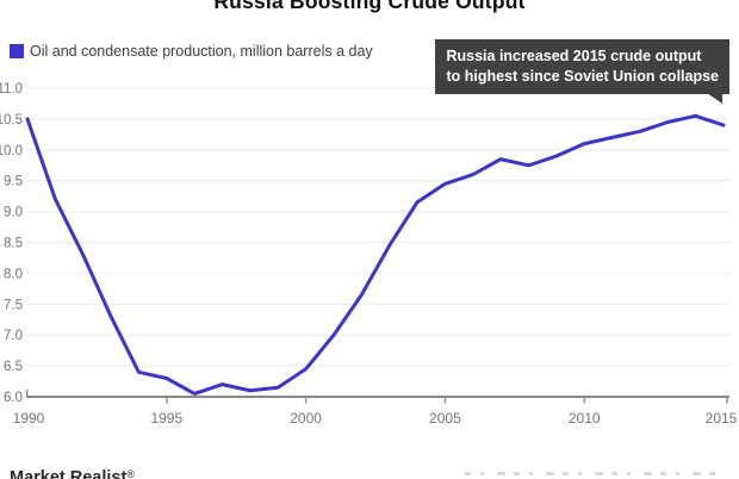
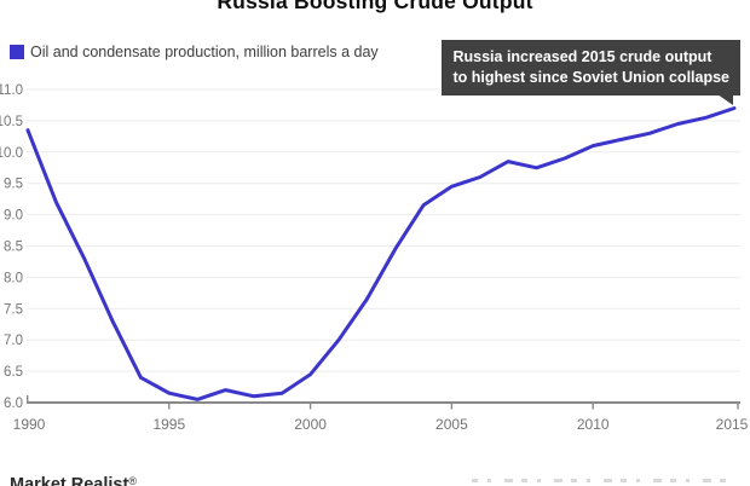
1990: 10.5 -> 10.3
1995: 6.3 -> 6.2
2015: 10.4 -> 10.7
